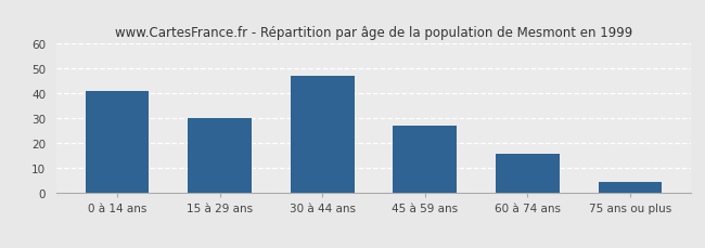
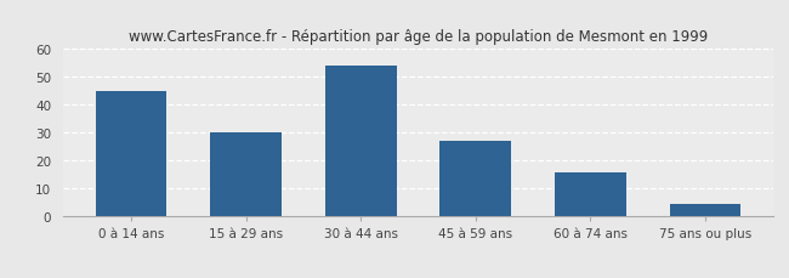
0 à 14 ans: 41.0 -> 45.0
30 à 44 ans: 47.0 -> 54.0
